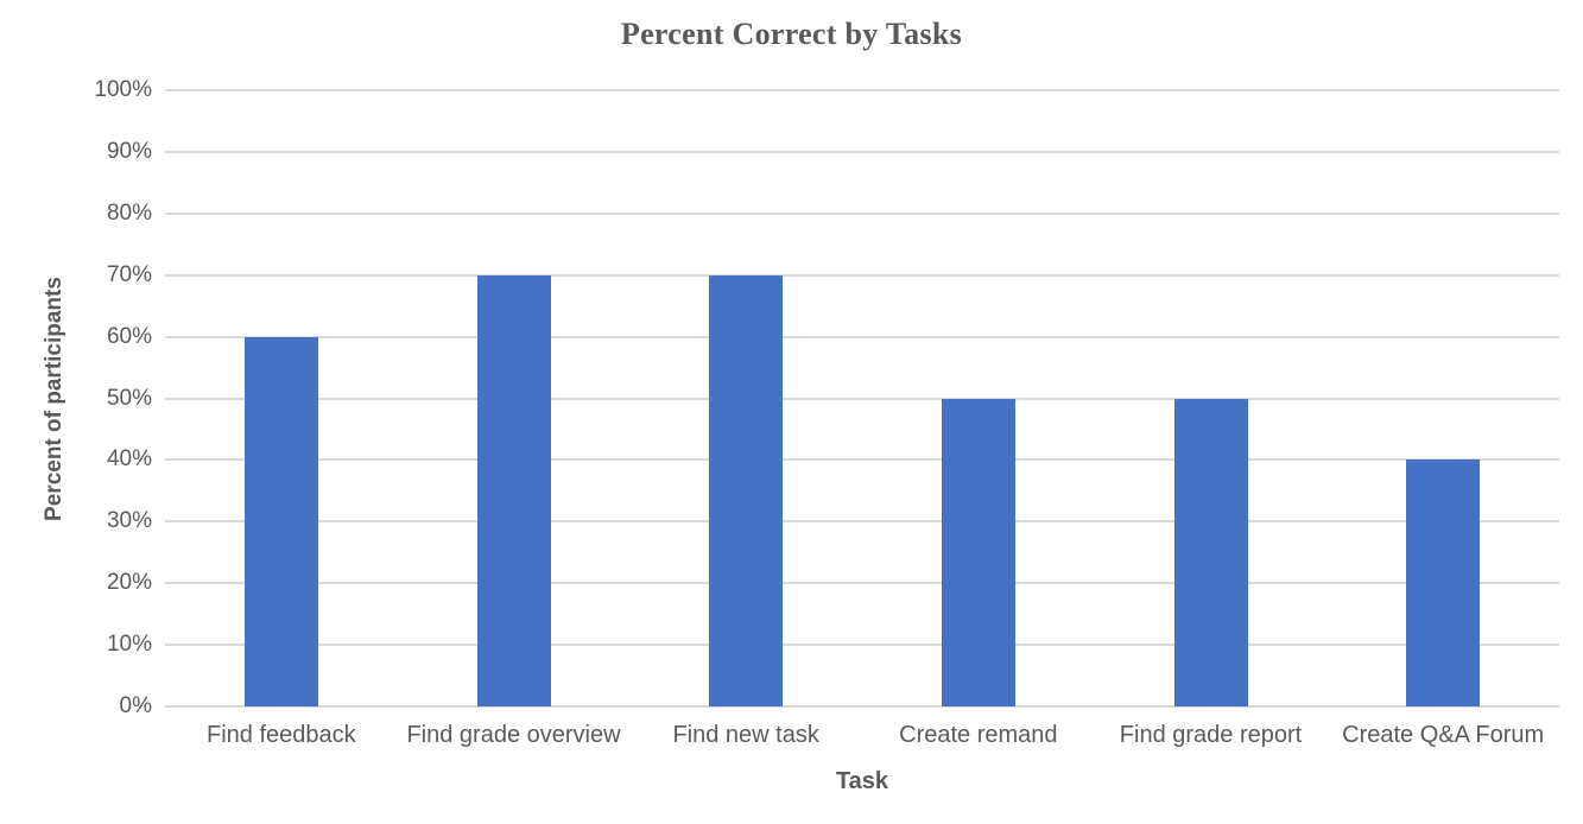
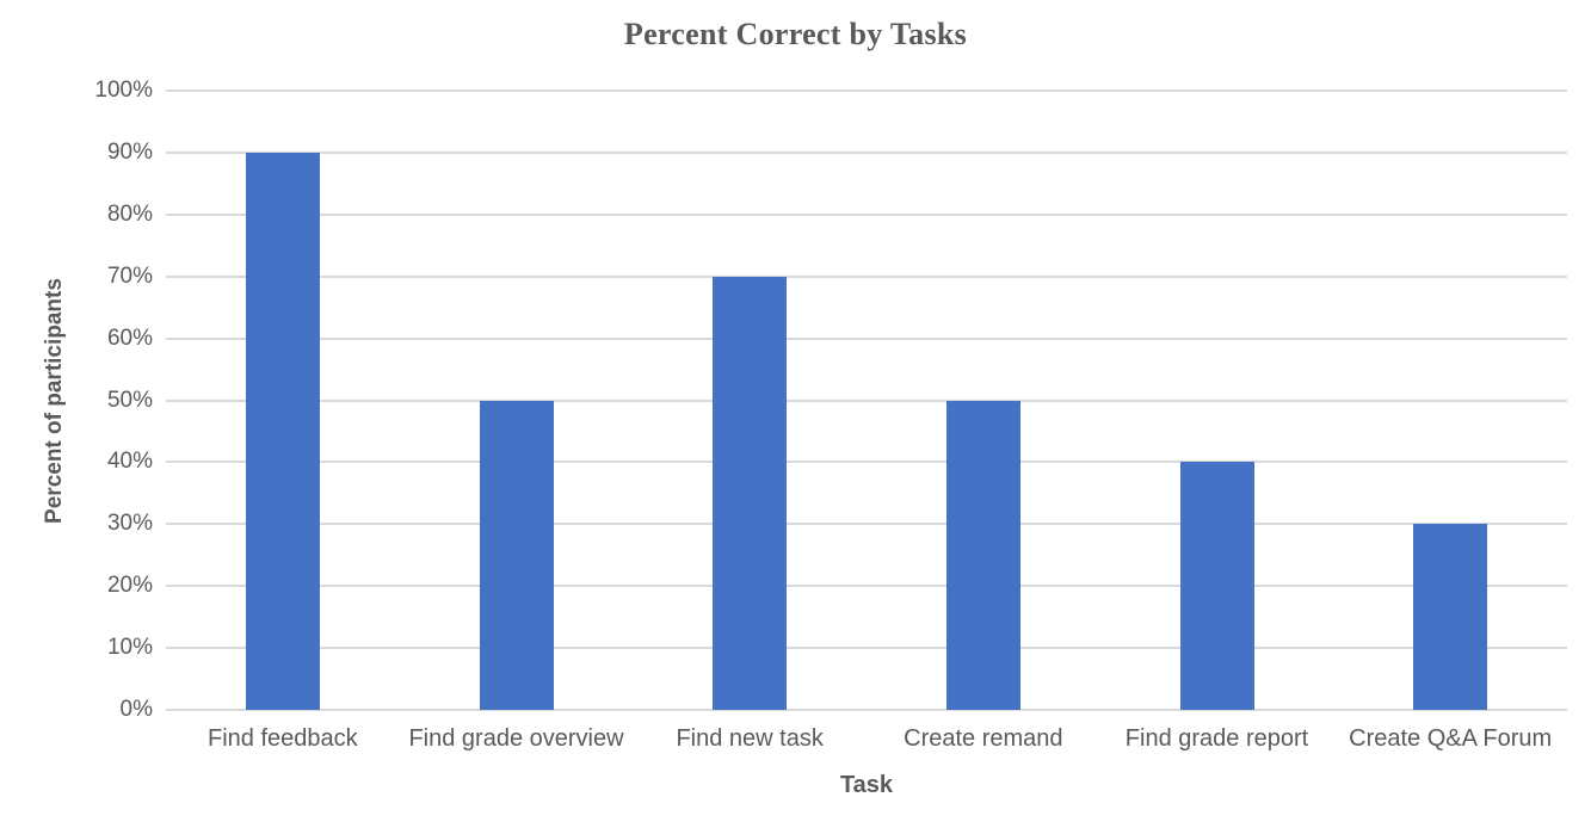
Find feedback: 60% -> 90%
Find grade overview: 70% -> 50%
Find grade report: 50% -> 40%
Create Q&A Forum: 40% -> 30%
